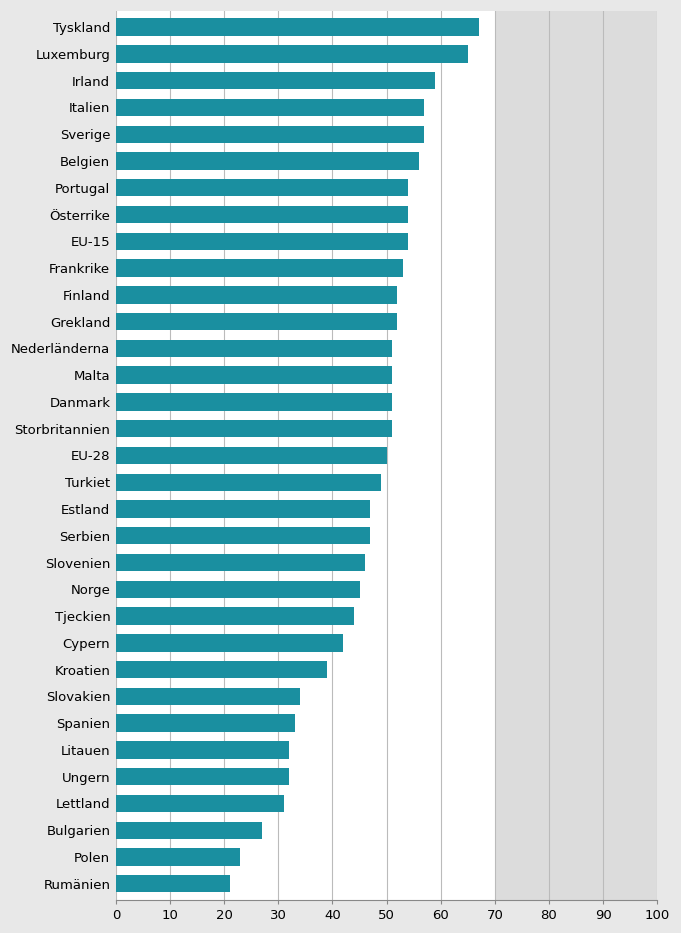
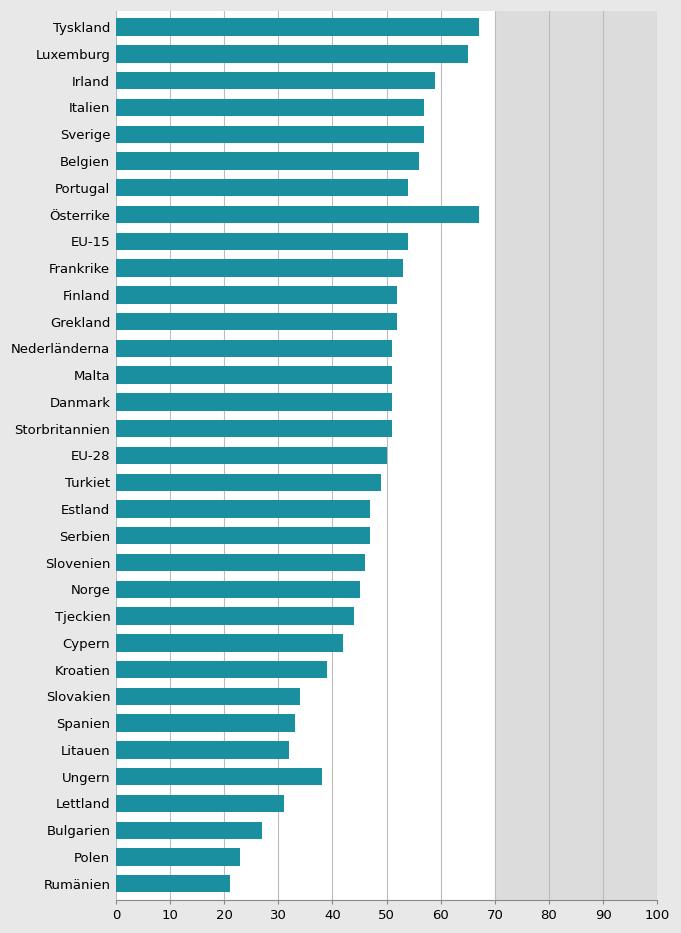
Österrike: 54 -> 67
Ungern: 32 -> 38
